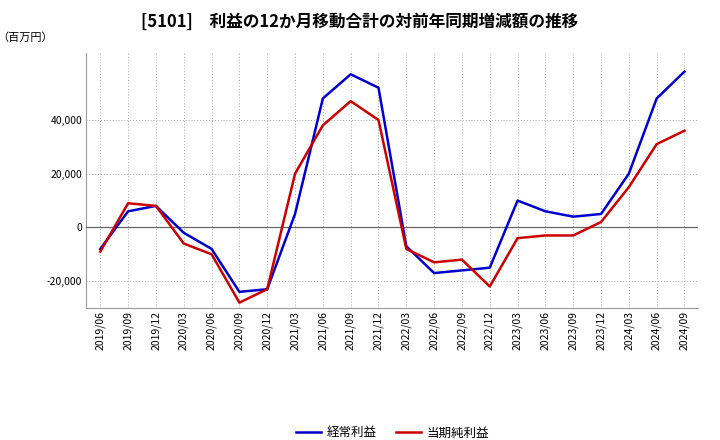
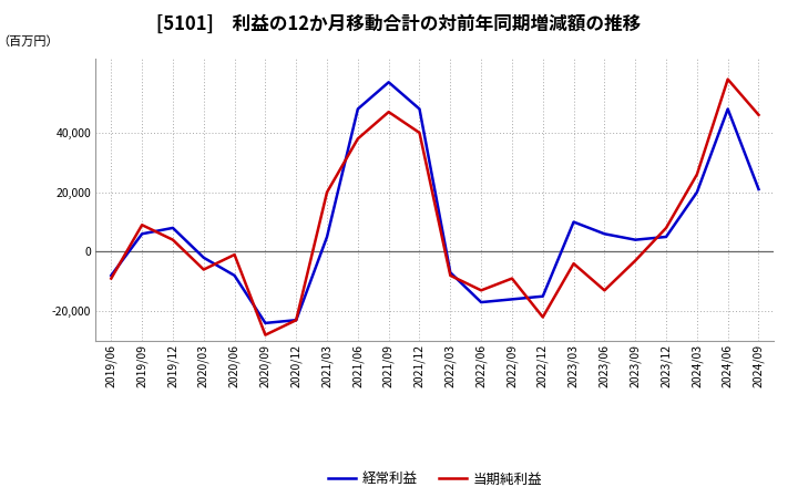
当期純利益/2019/12: 8,000 -> 4,000
当期純利益/2020/06: -10,000 -> -1,000
経常利益/2021/12: 52,000 -> 48,000
当期純利益/2022/09: -12,000 -> -9,000
当期純利益/2023/06: -3,000 -> -13,000
当期純利益/2023/12: 2,000 -> 8,000
当期純利益/2024/03: 15,000 -> 26,000
当期純利益/2024/06: 31,000 -> 58,000
経常利益/2024/09: 58,000 -> 21,000
当期純利益/2024/09: 36,000 -> 46,000
